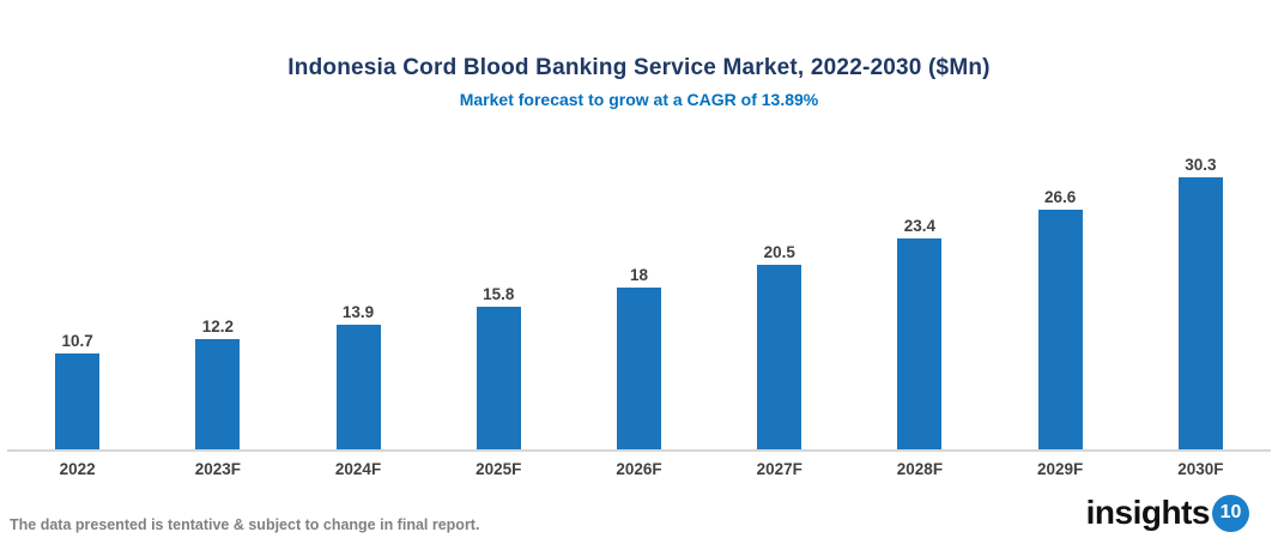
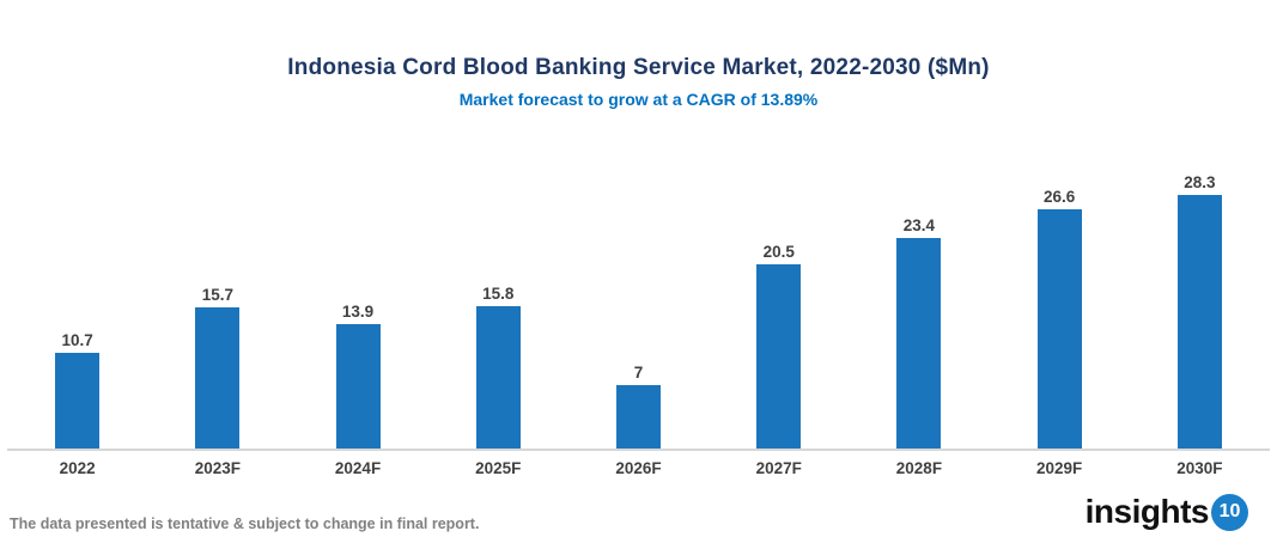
2023F: 12.2 -> 15.7
2026F: 18 -> 7
2030F: 30.3 -> 28.3
